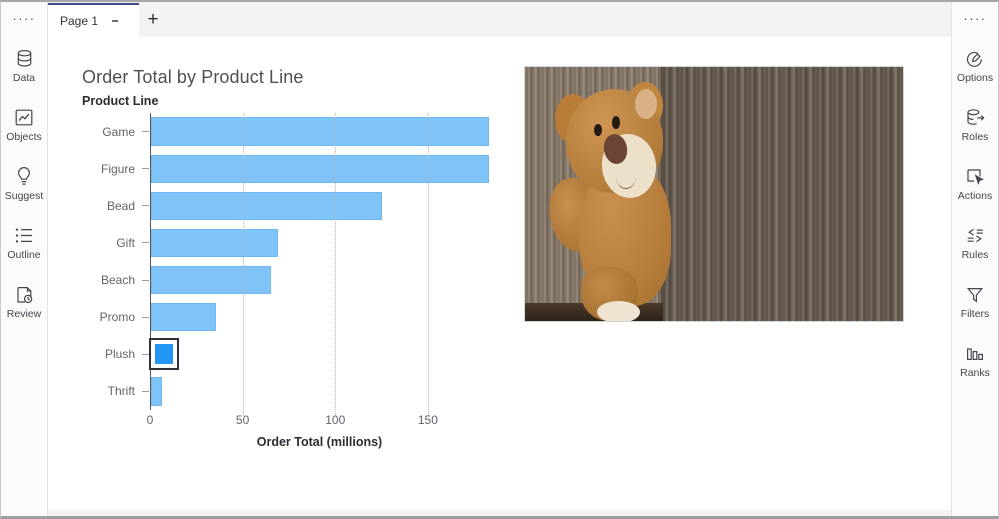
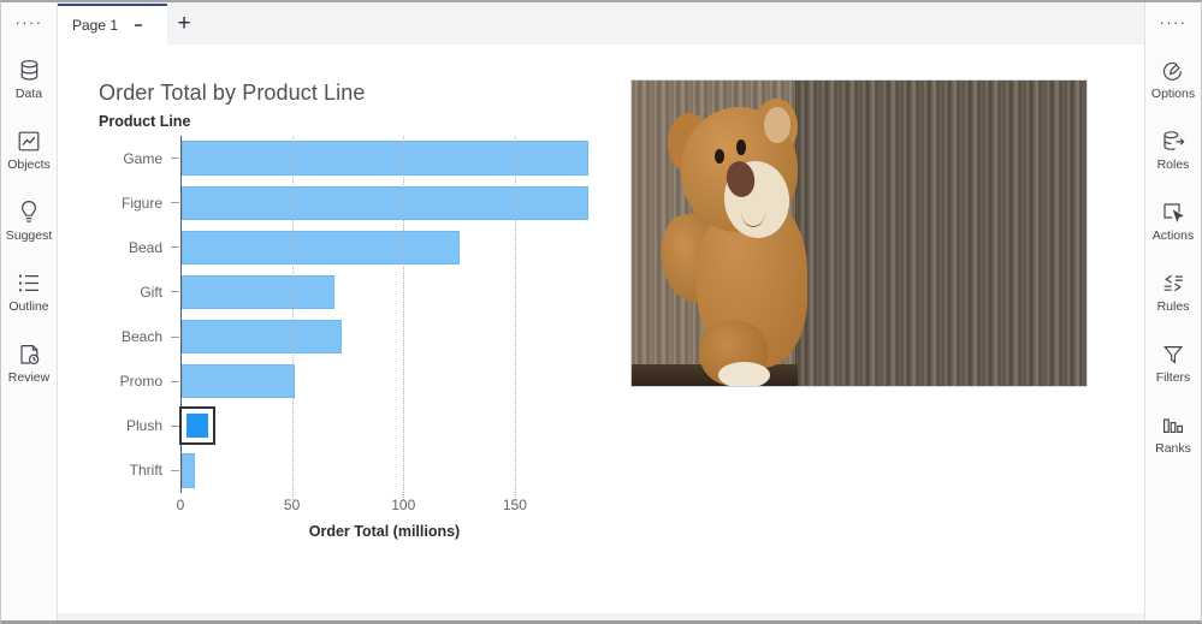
Beach: 65 -> 72
Promo: 35 -> 51
